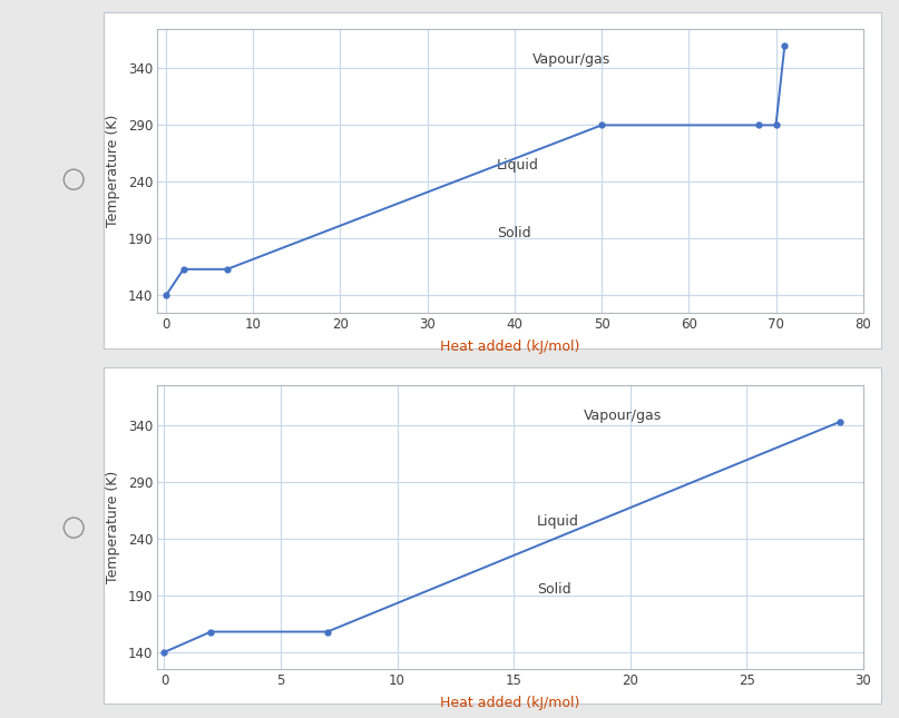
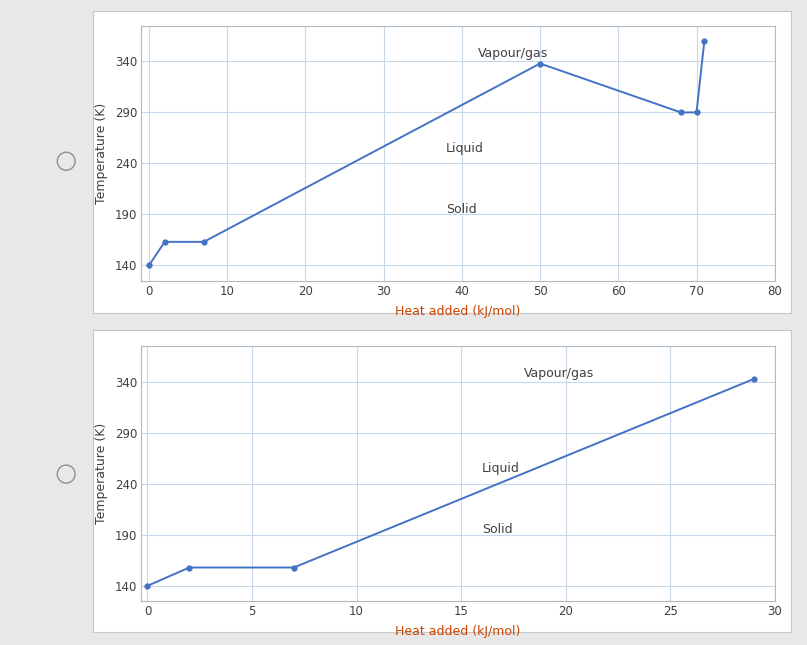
50: 290 -> 338
